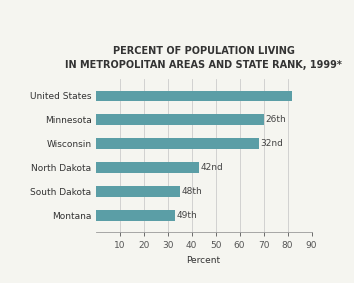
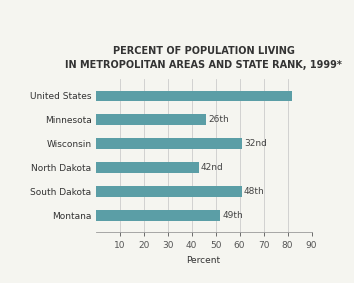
Minnesota: 70 -> 46
Wisconsin: 68 -> 61
South Dakota: 35 -> 61
Montana: 33 -> 52
